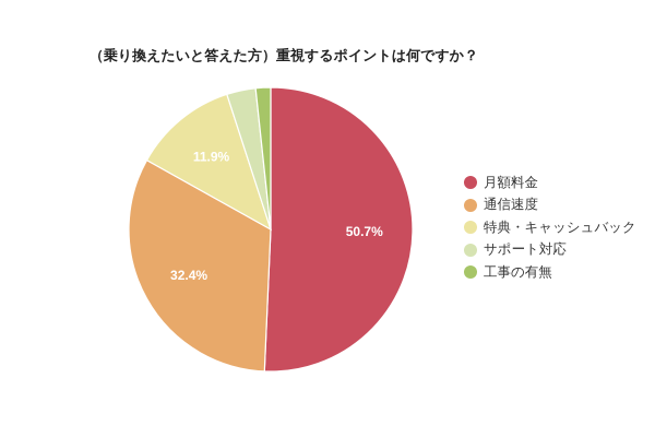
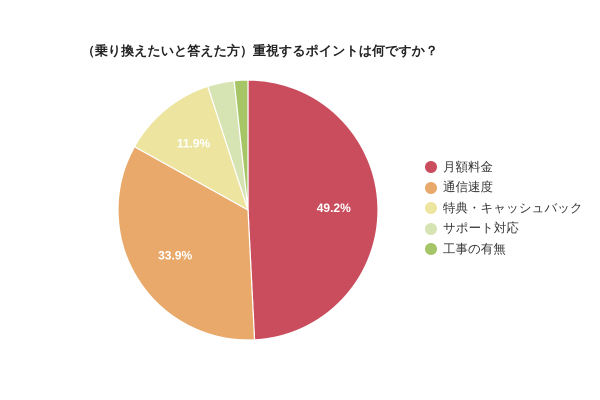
月額料金: 50.7% -> 49.2%
通信速度: 32.4% -> 33.9%
